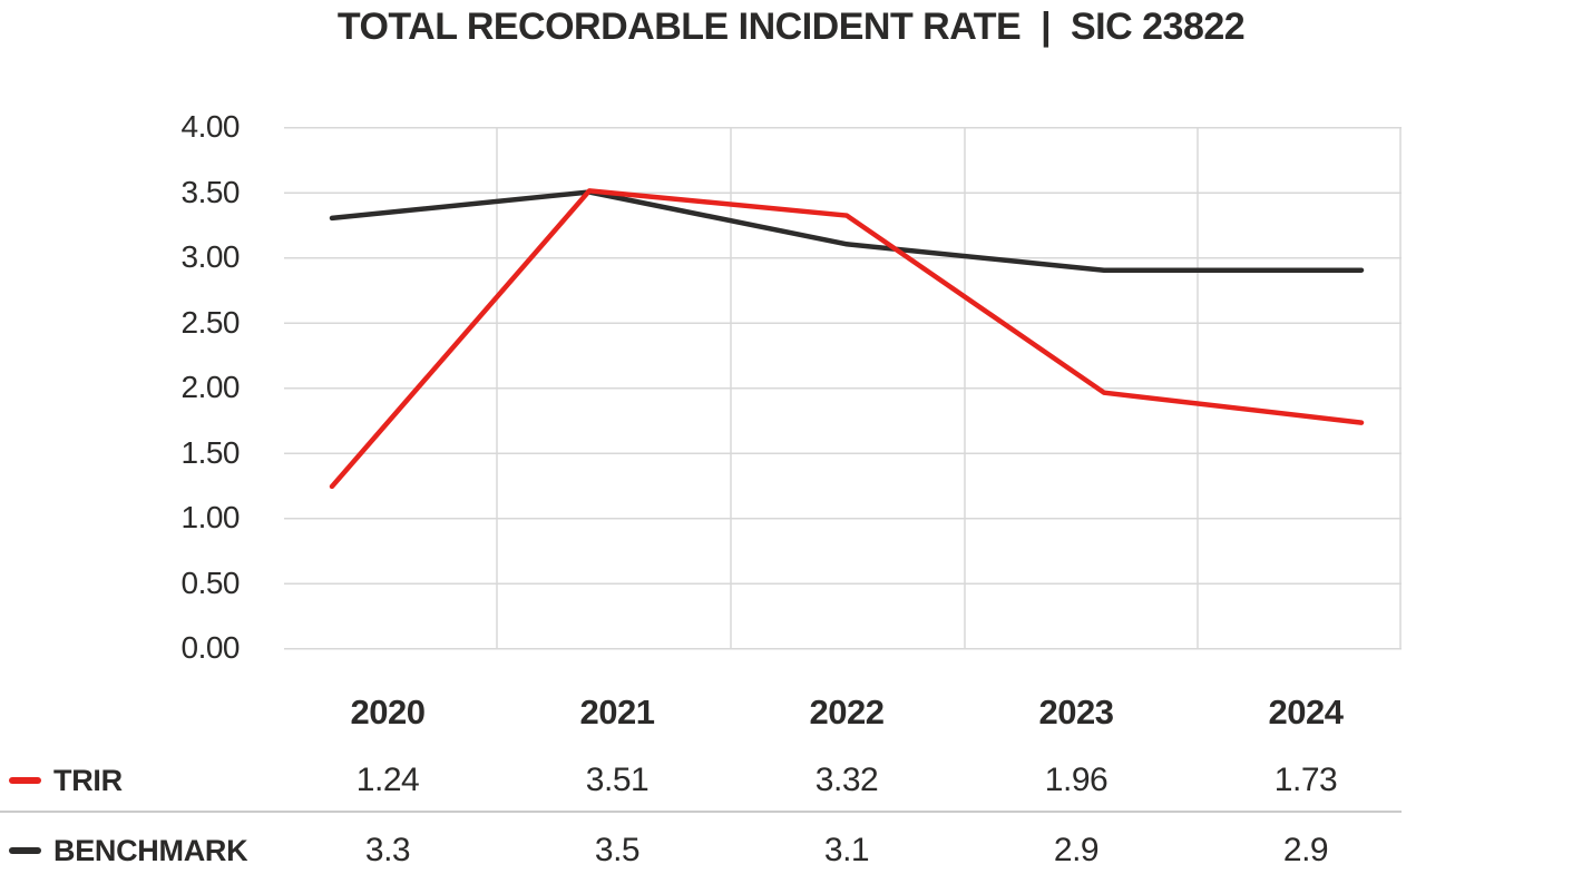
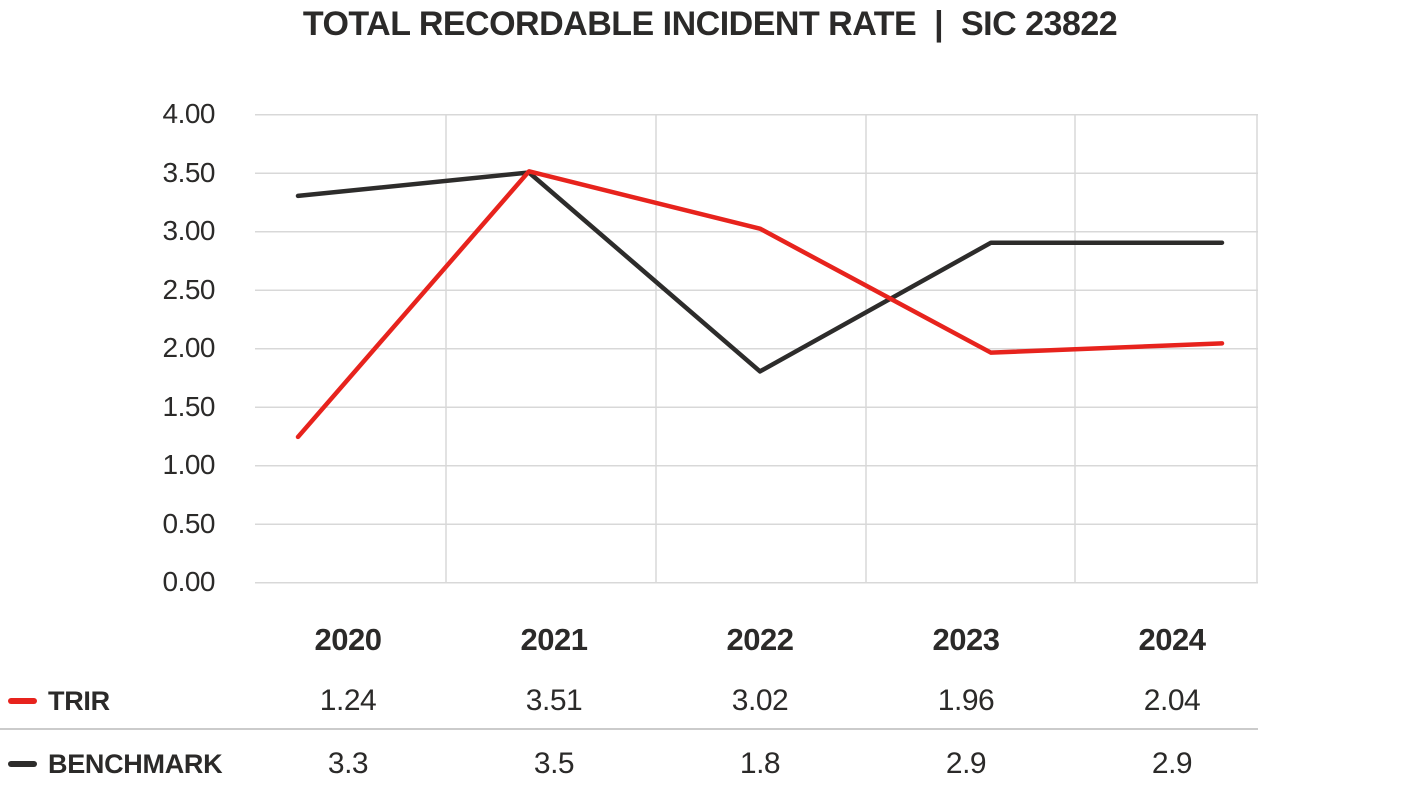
TRIR/2022: 3.32 -> 3.02
BENCHMARK/2022: 3.1 -> 1.8
TRIR/2024: 1.73 -> 2.04
